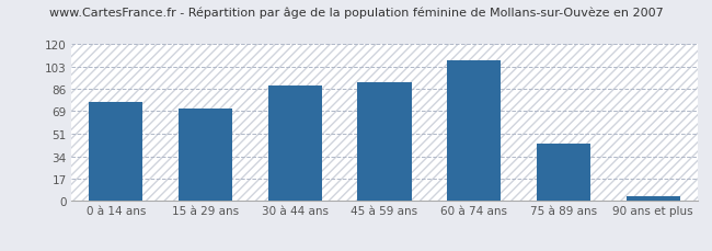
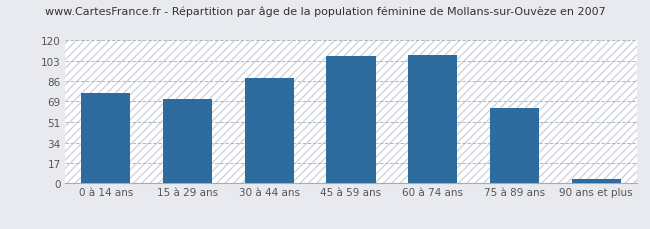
45 à 59 ans: 91 -> 107
75 à 89 ans: 44 -> 63
